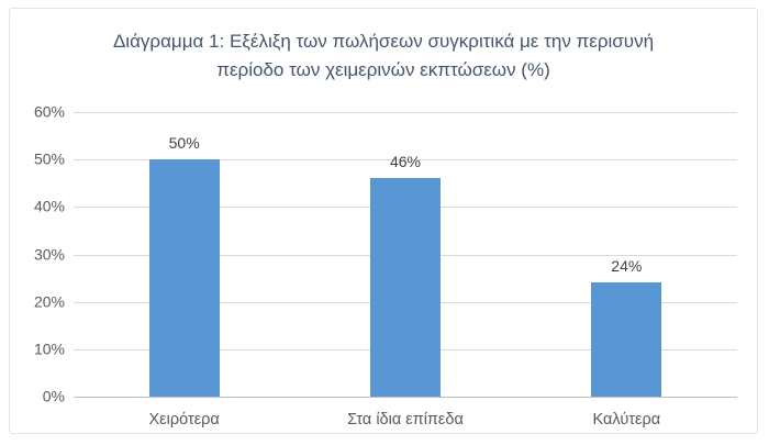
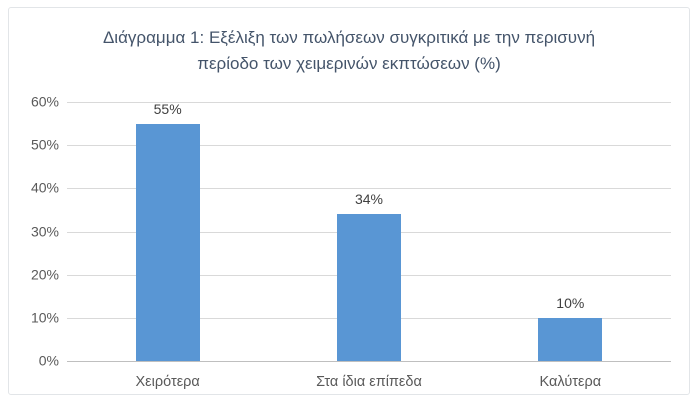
Χειρότερα: 50% -> 55%
Στα ίδια επίπεδα: 46% -> 34%
Καλύτερα: 24% -> 10%
